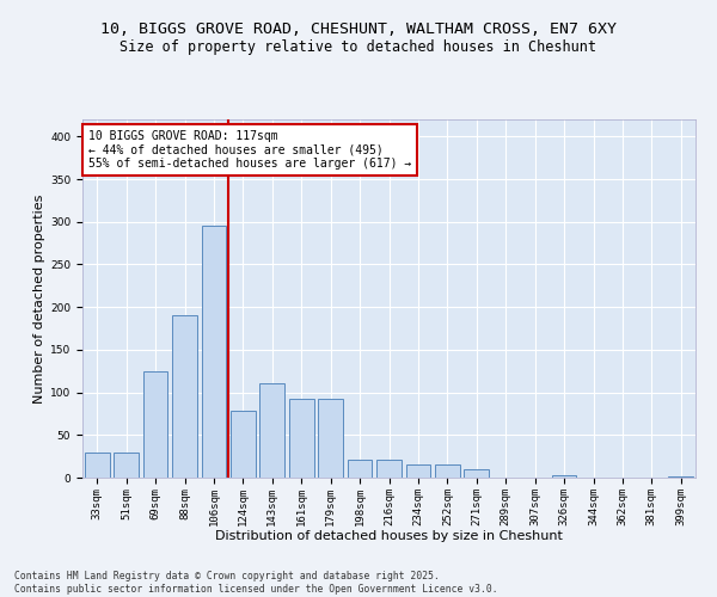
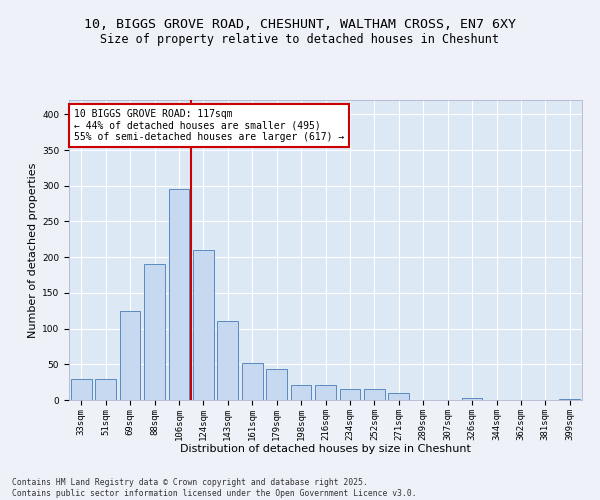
124sqm: 78 -> 210
161sqm: 92 -> 52
179sqm: 92 -> 43
